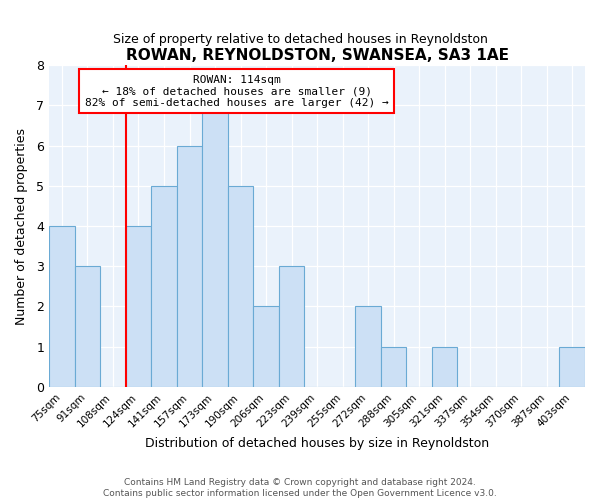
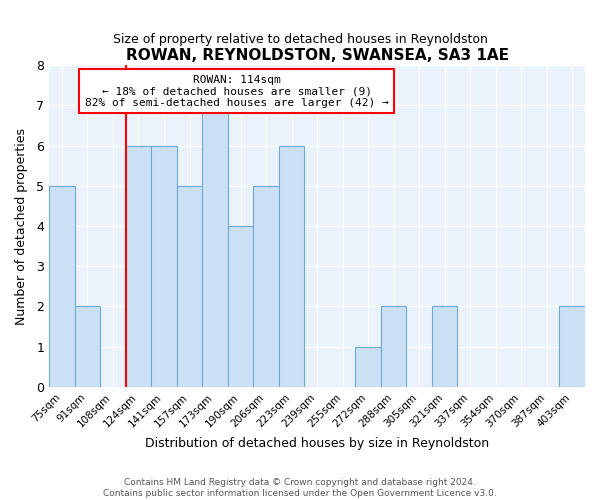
75sqm: 4 -> 5
91sqm: 3 -> 2
124sqm: 4 -> 6
141sqm: 5 -> 6
157sqm: 6 -> 5
190sqm: 5 -> 4
206sqm: 2 -> 5
223sqm: 3 -> 6
272sqm: 2 -> 1
288sqm: 1 -> 2
321sqm: 1 -> 2
403sqm: 1 -> 2
